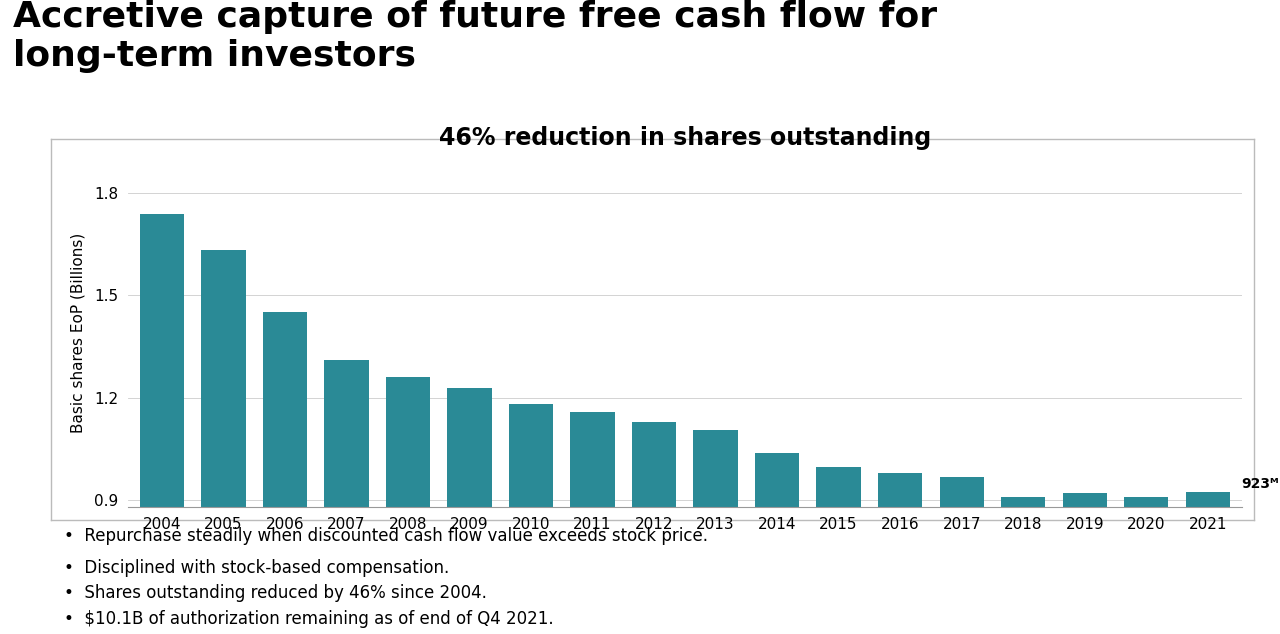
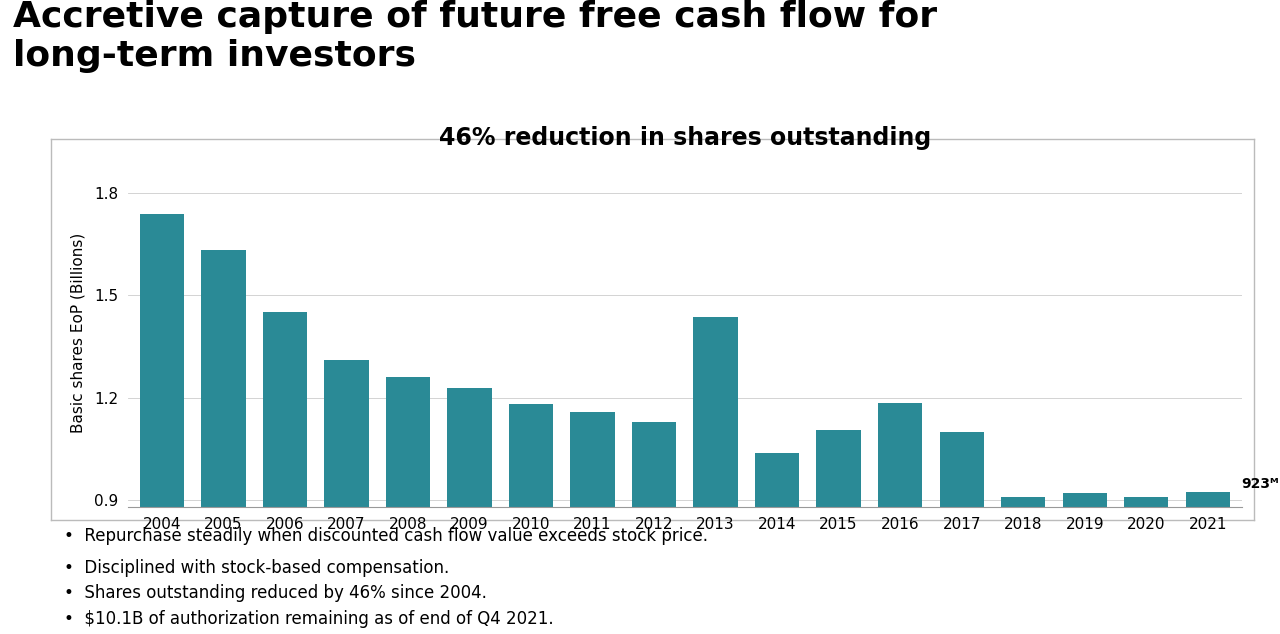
2013: 1.107 -> 1.435
2015: 0.998 -> 1.105
2016: 0.980 -> 1.185
2017: 0.968 -> 1.100
